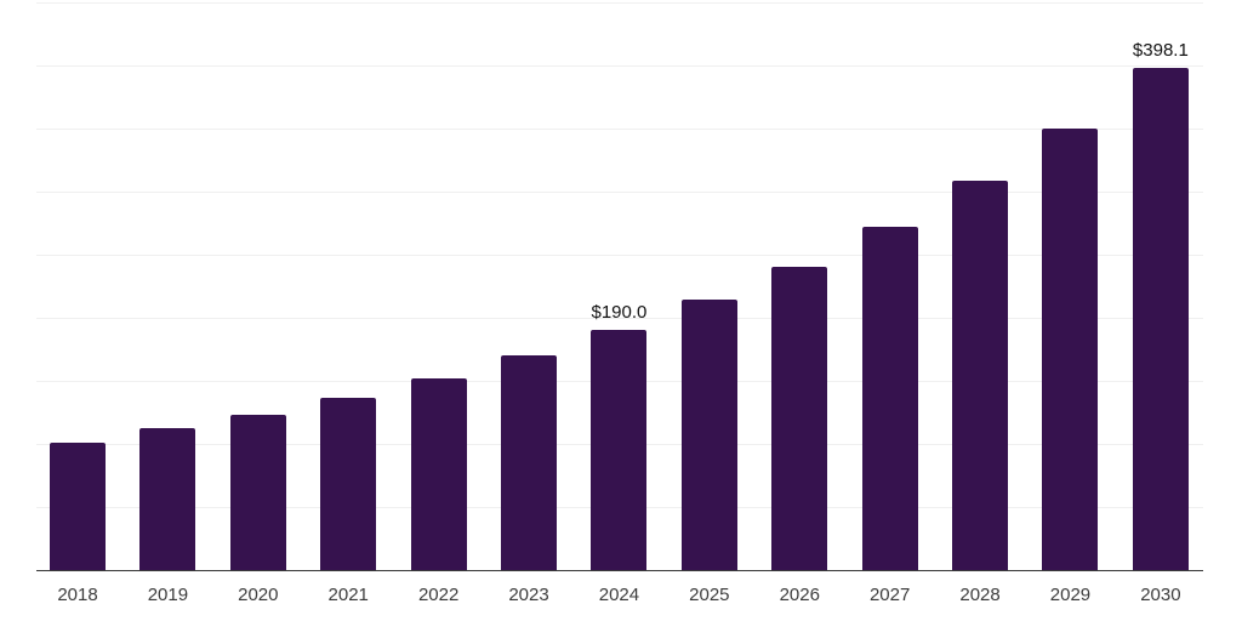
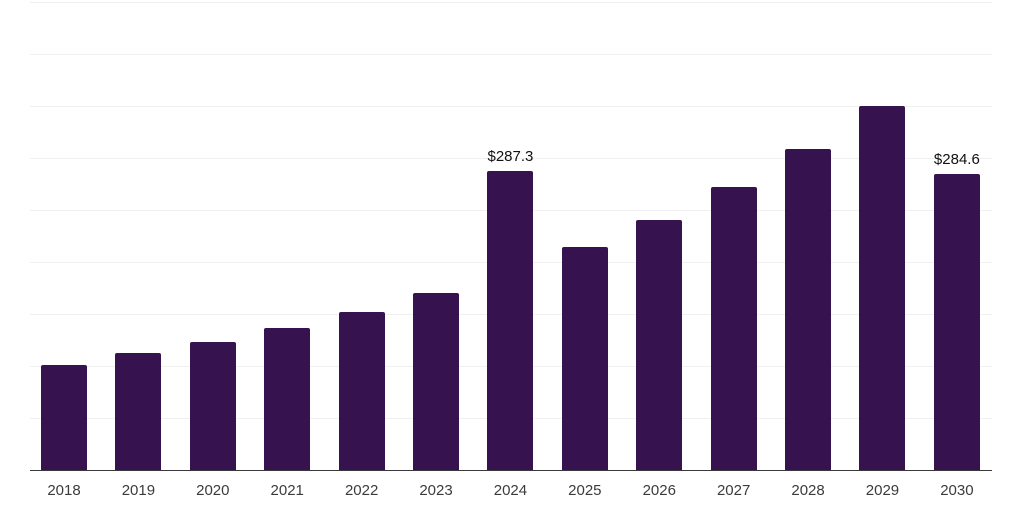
2024: $190.0 -> $287.3
2030: $398.1 -> $284.6
